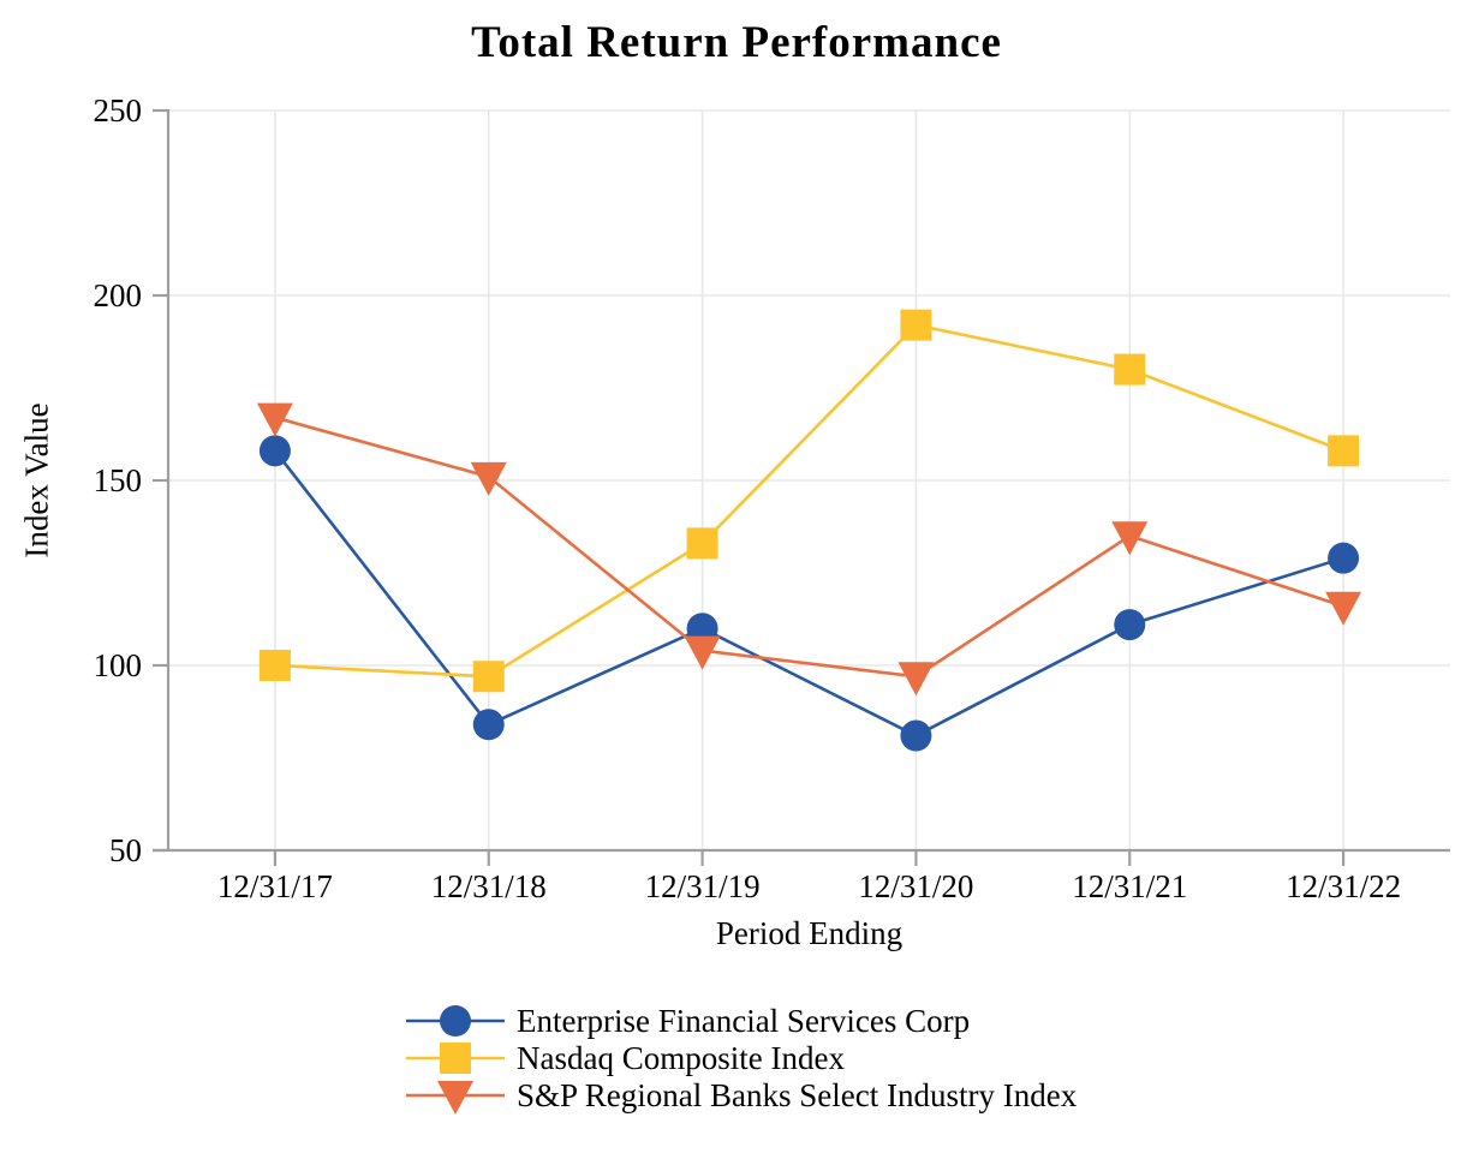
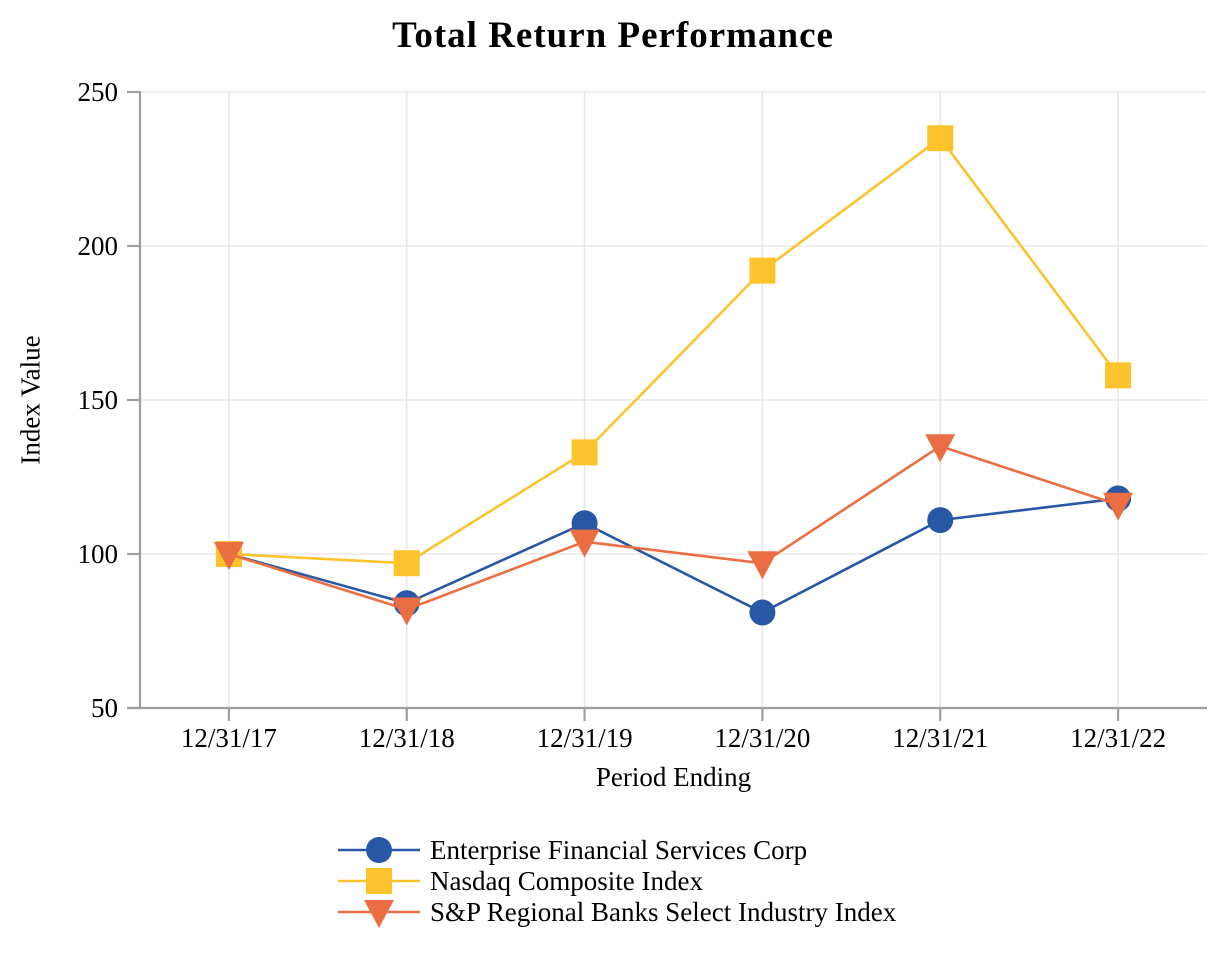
Enterprise Financial Services Corp/12/31/17: 158 -> 100
S&P Regional Banks Select Industry Index/12/31/17: 167 -> 100
S&P Regional Banks Select Industry Index/12/31/18: 151 -> 82
Nasdaq Composite Index/12/31/21: 180 -> 235
Enterprise Financial Services Corp/12/31/22: 129 -> 118
